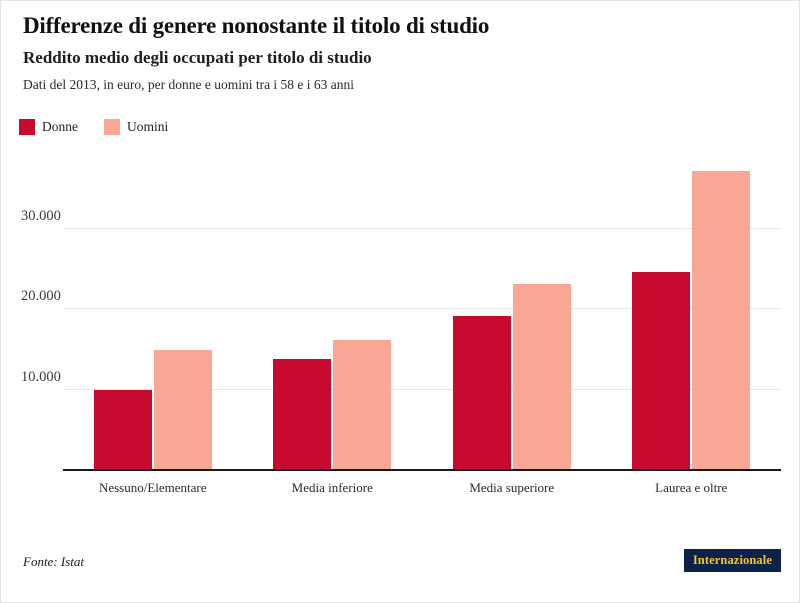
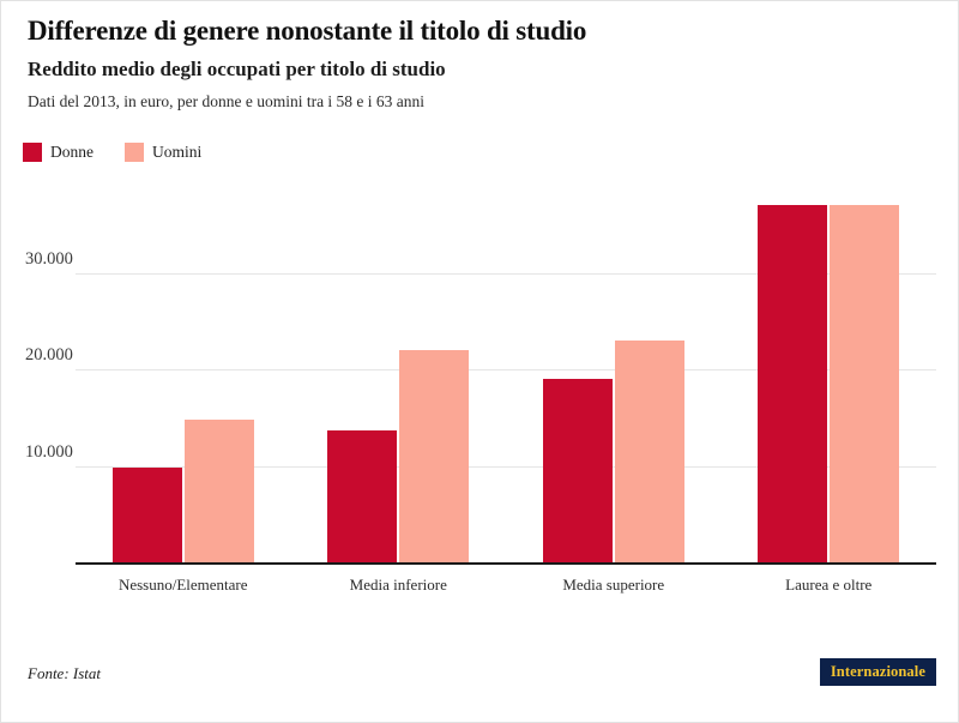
Uomini/Media inferiore: 16000 -> 22000
Donne/Laurea e oltre: 24000 -> 37000
